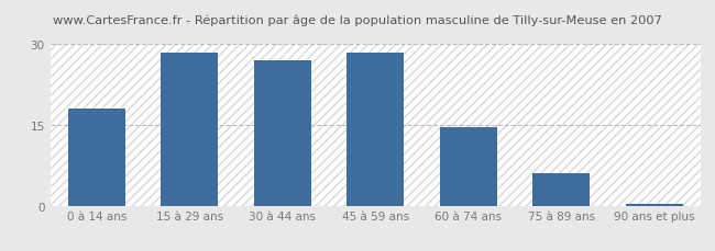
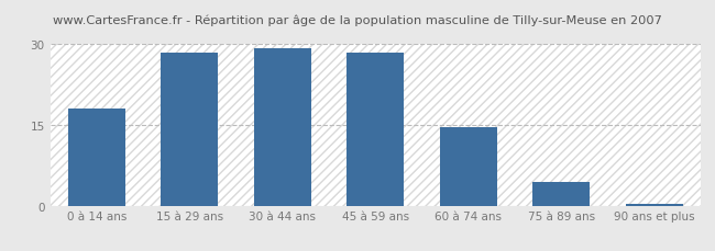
30 à 44 ans: 27.0 -> 29.2
75 à 89 ans: 6.0 -> 4.5
